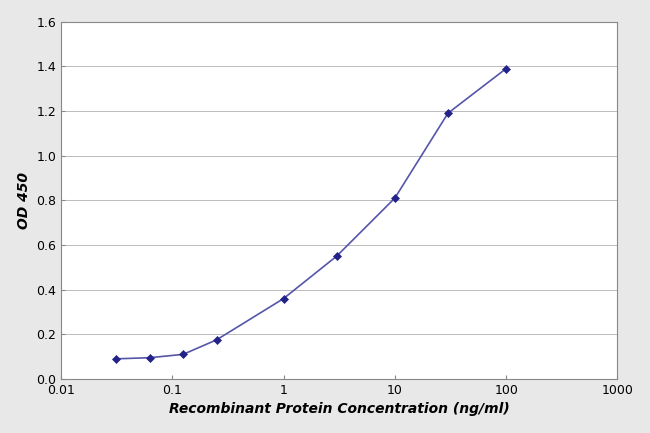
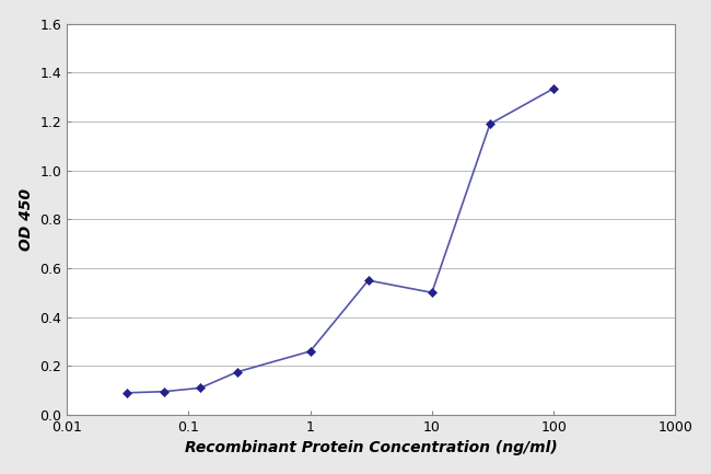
1: 0.360 -> 0.260
10: 0.810 -> 0.500
100: 1.390 -> 1.335
